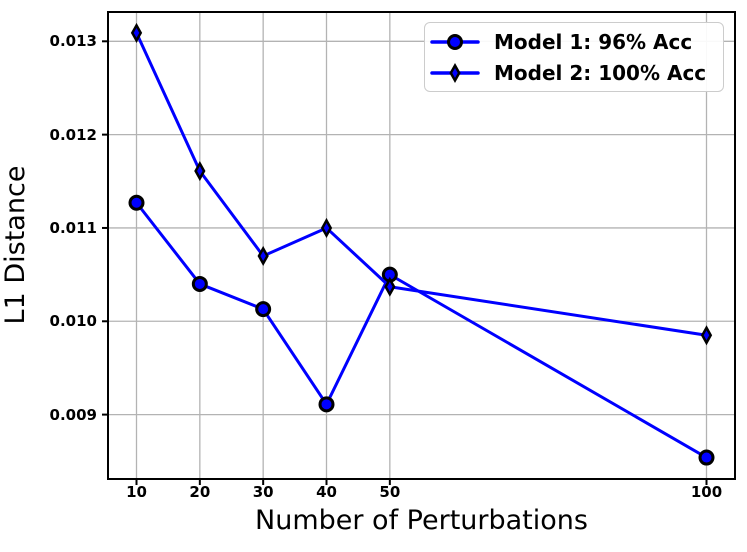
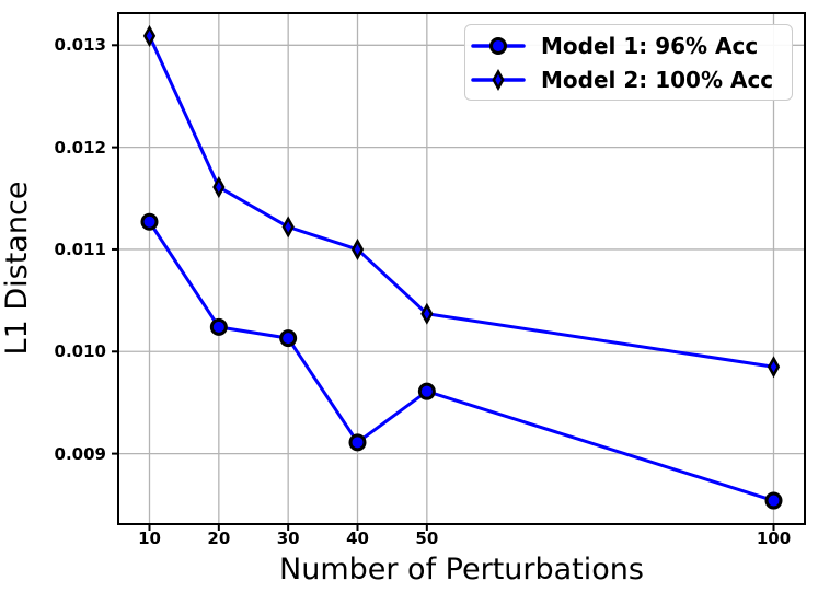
Model 1: 96% Acc/20: 0.0104 -> 0.0102
Model 2: 100% Acc/30: 0.0107 -> 0.0112
Model 1: 96% Acc/50: 0.0105 -> 0.0096
